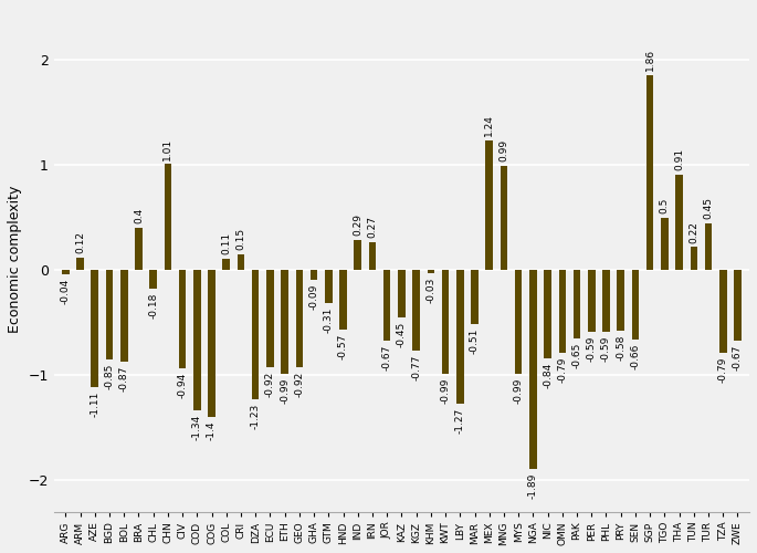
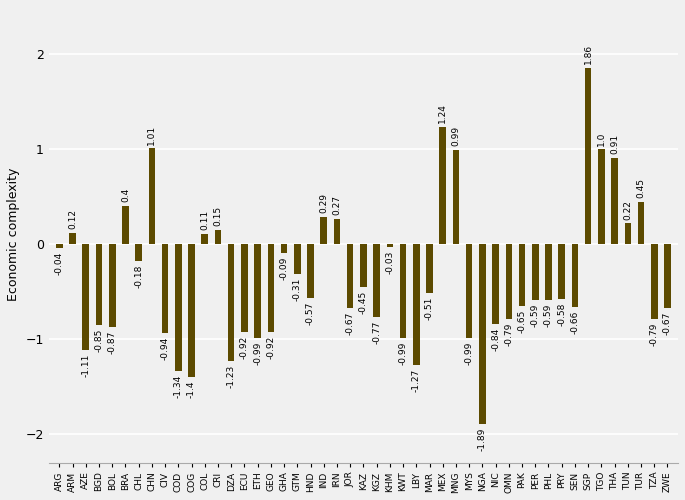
TGO: 0.5 -> 1.0
